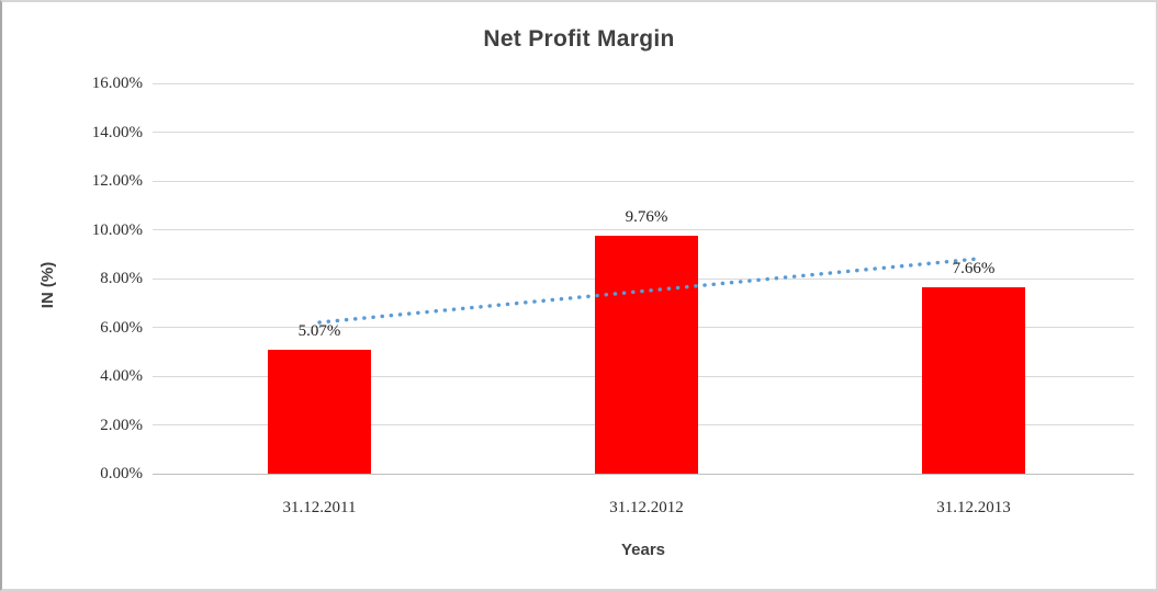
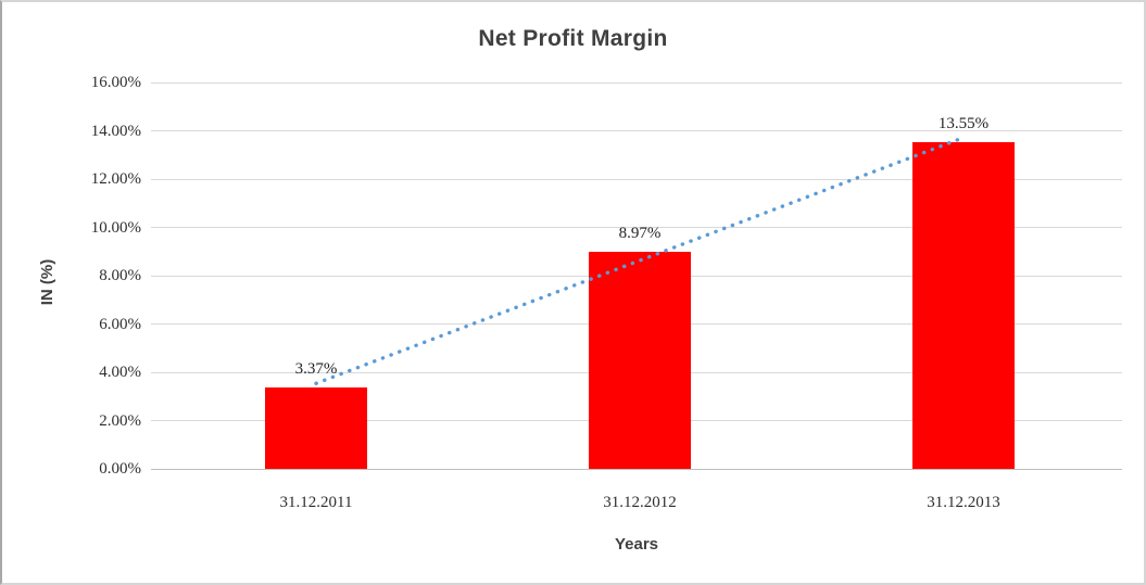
31.12.2011: 5.07% -> 3.37%
31.12.2012: 9.76% -> 8.97%
31.12.2013: 7.66% -> 13.55%
